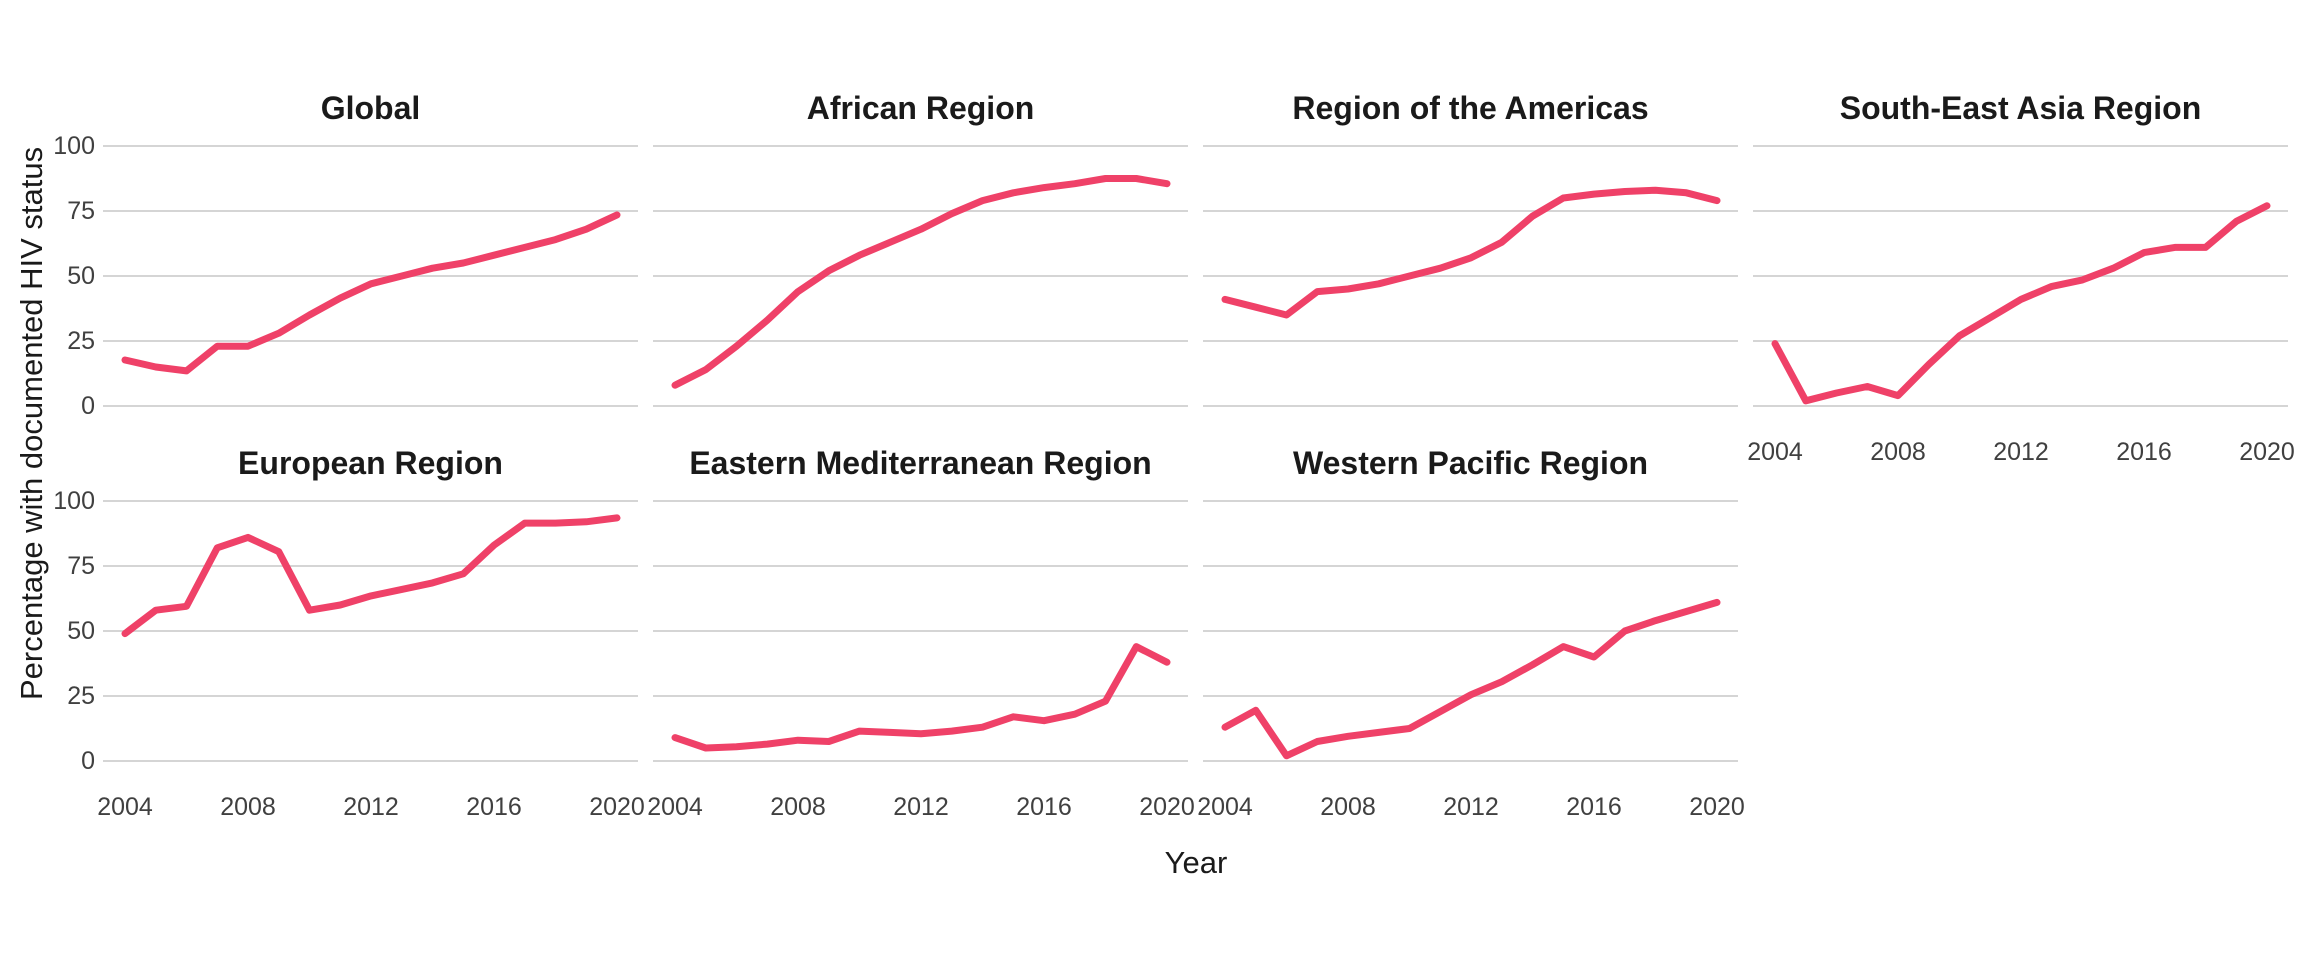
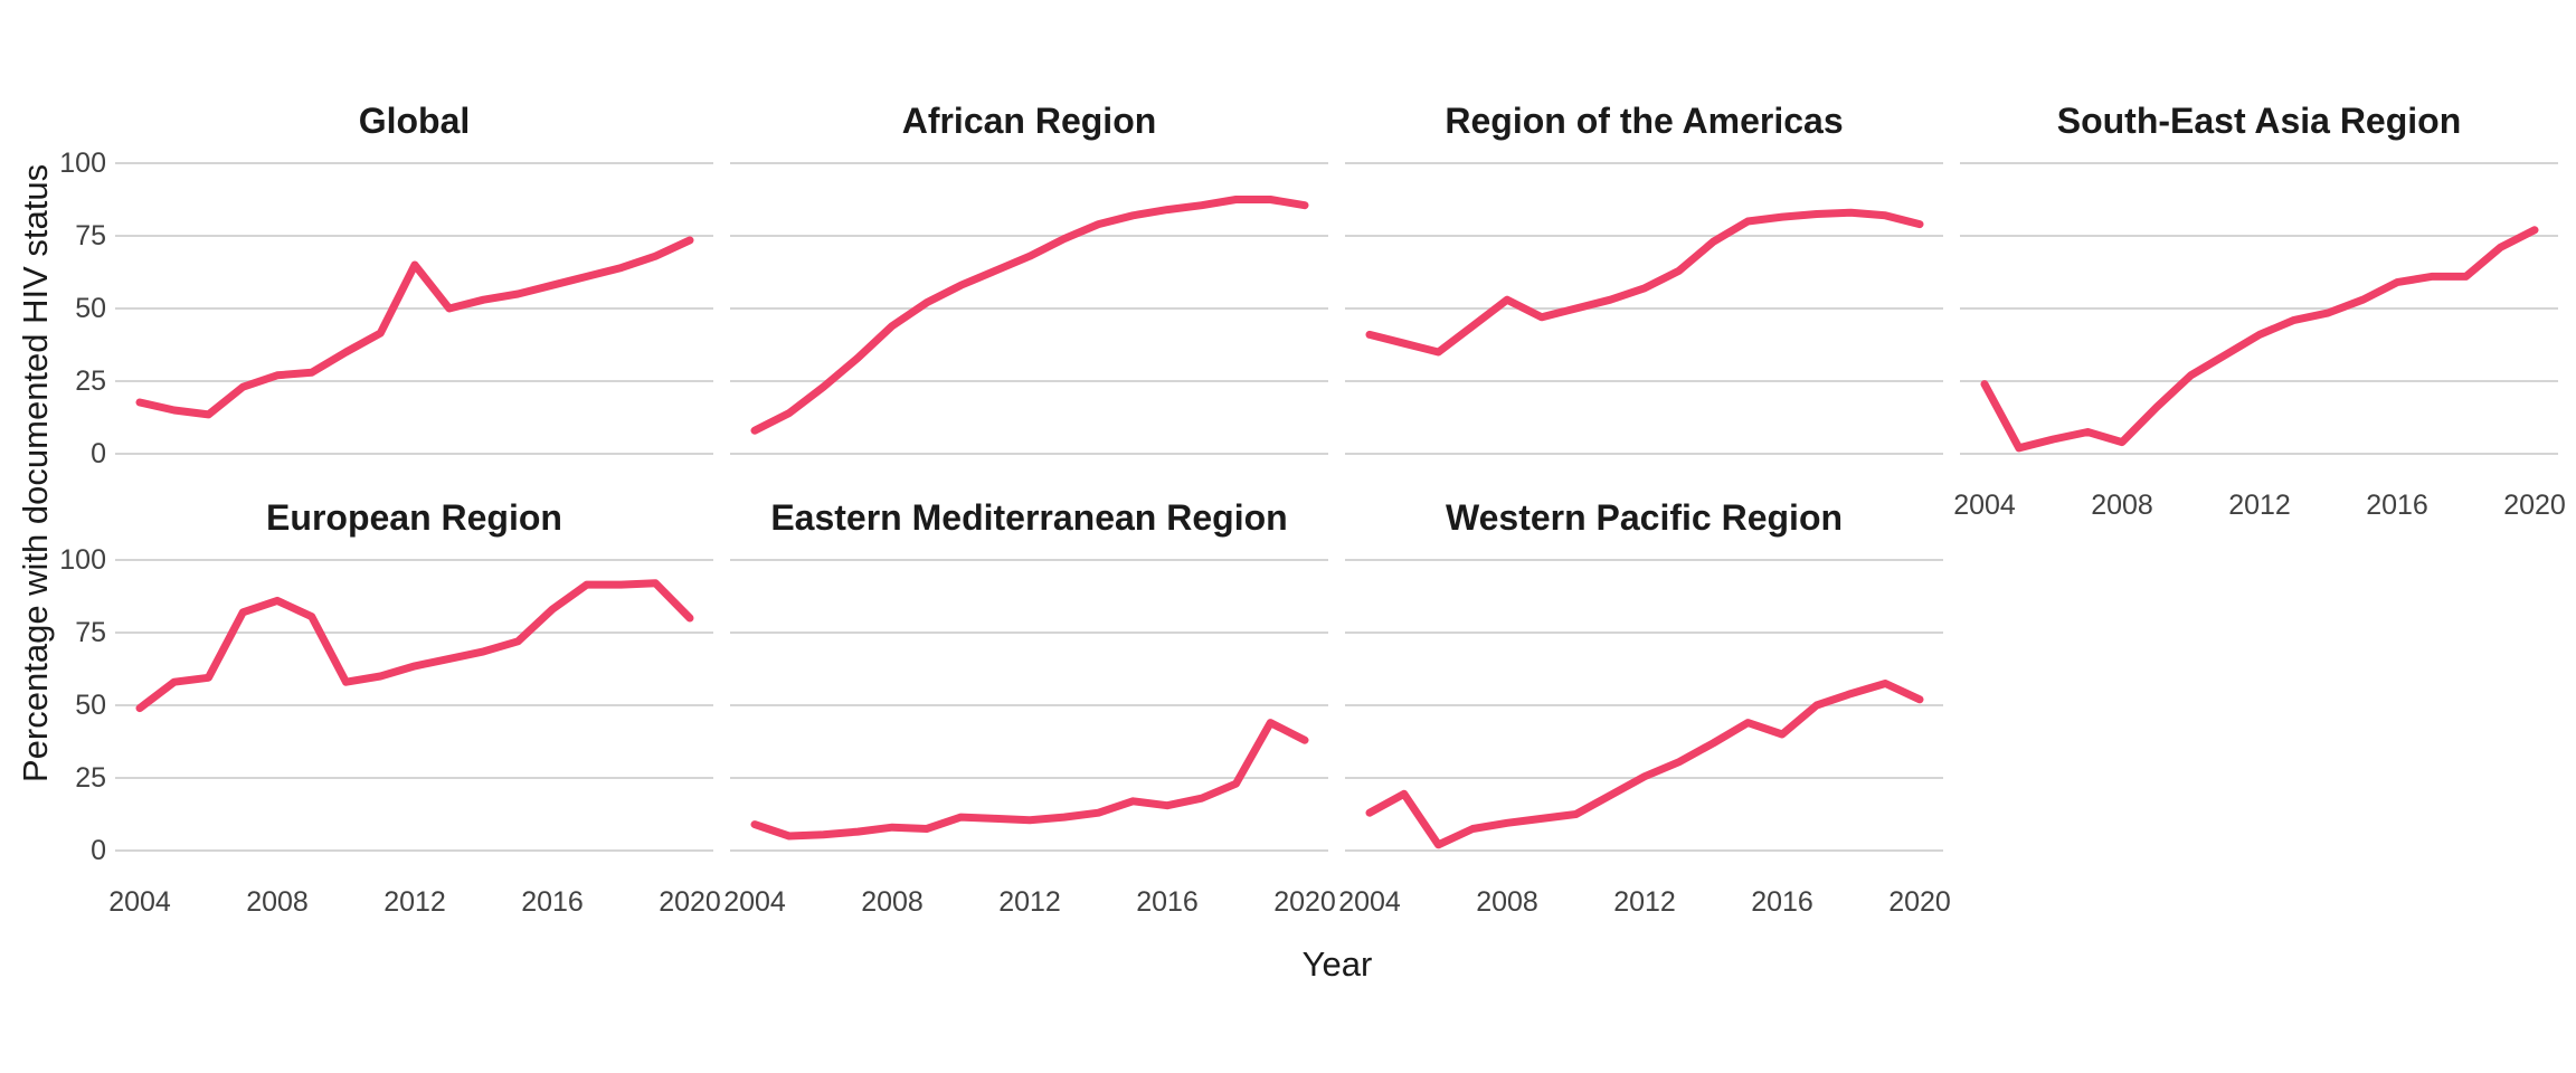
Global/2008: 23 -> 27
Region of the Americas/2008: 45 -> 53
Global/2012: 47 -> 65
European Region/2020: 94 -> 80
Western Pacific Region/2020: 61 -> 52
